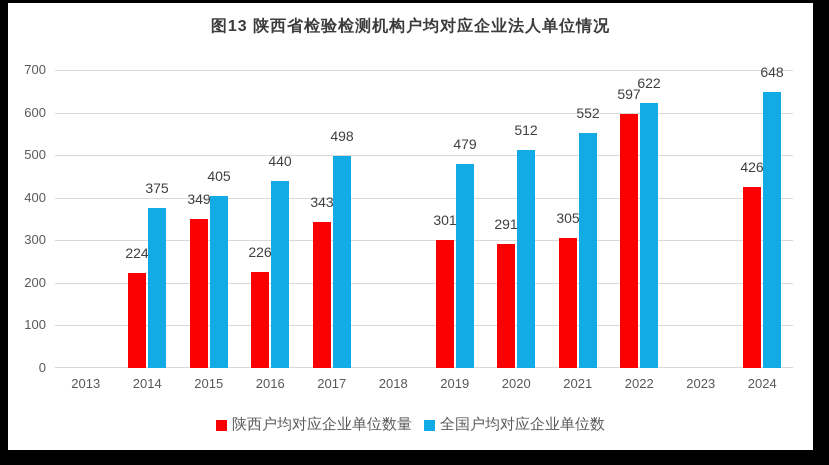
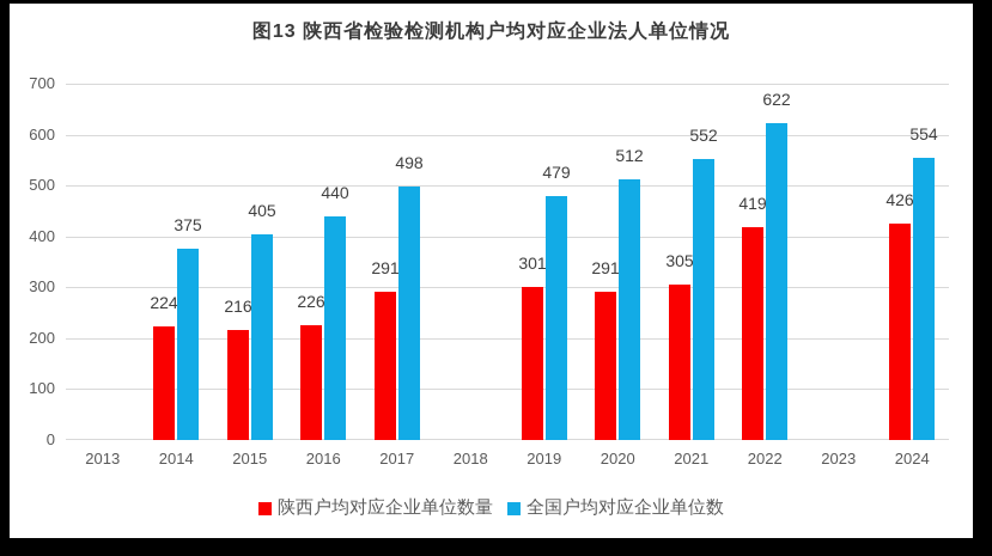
陕西户均对应企业单位数量/2015: 349 -> 216
陕西户均对应企业单位数量/2017: 343 -> 291
陕西户均对应企业单位数量/2022: 597 -> 419
全国户均对应企业单位数/2024: 648 -> 554
